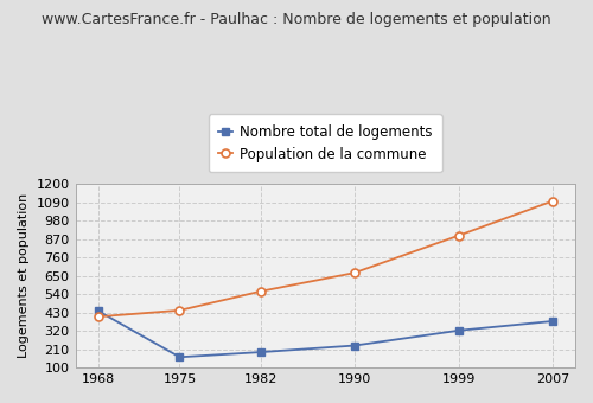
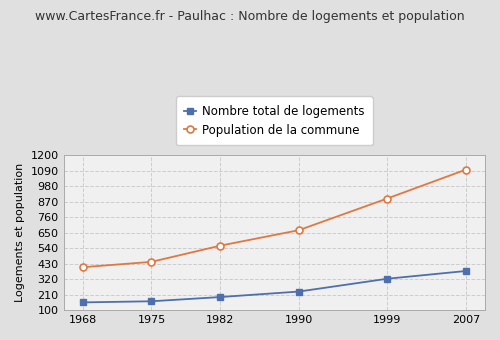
Nombre total de logements/1968: 440 -> 160
